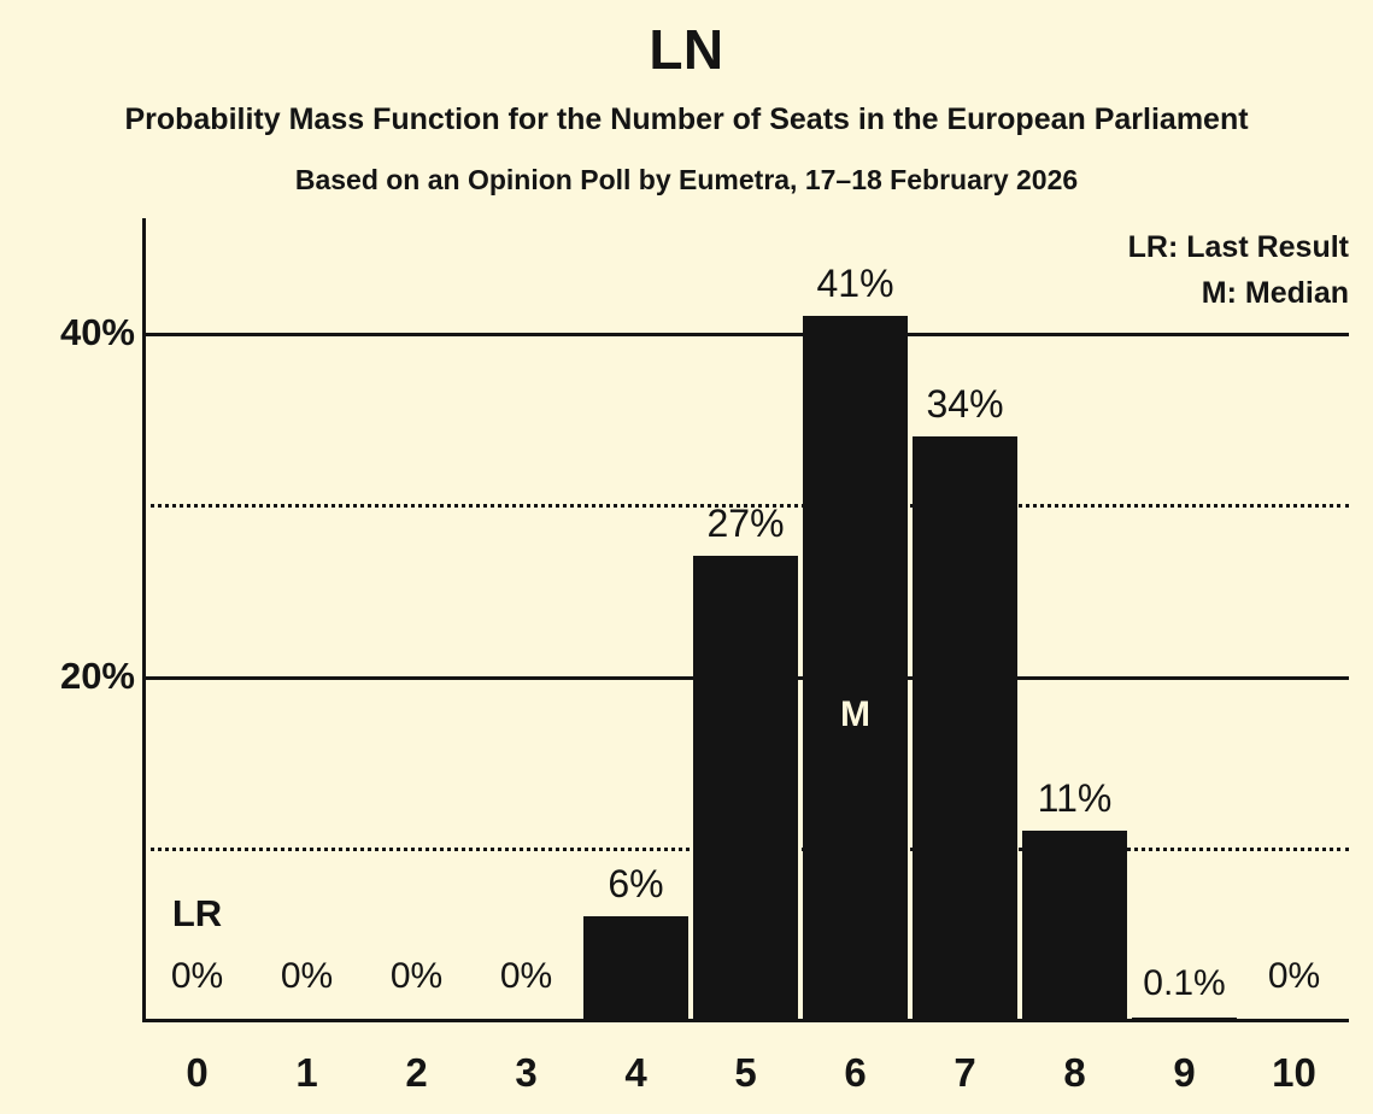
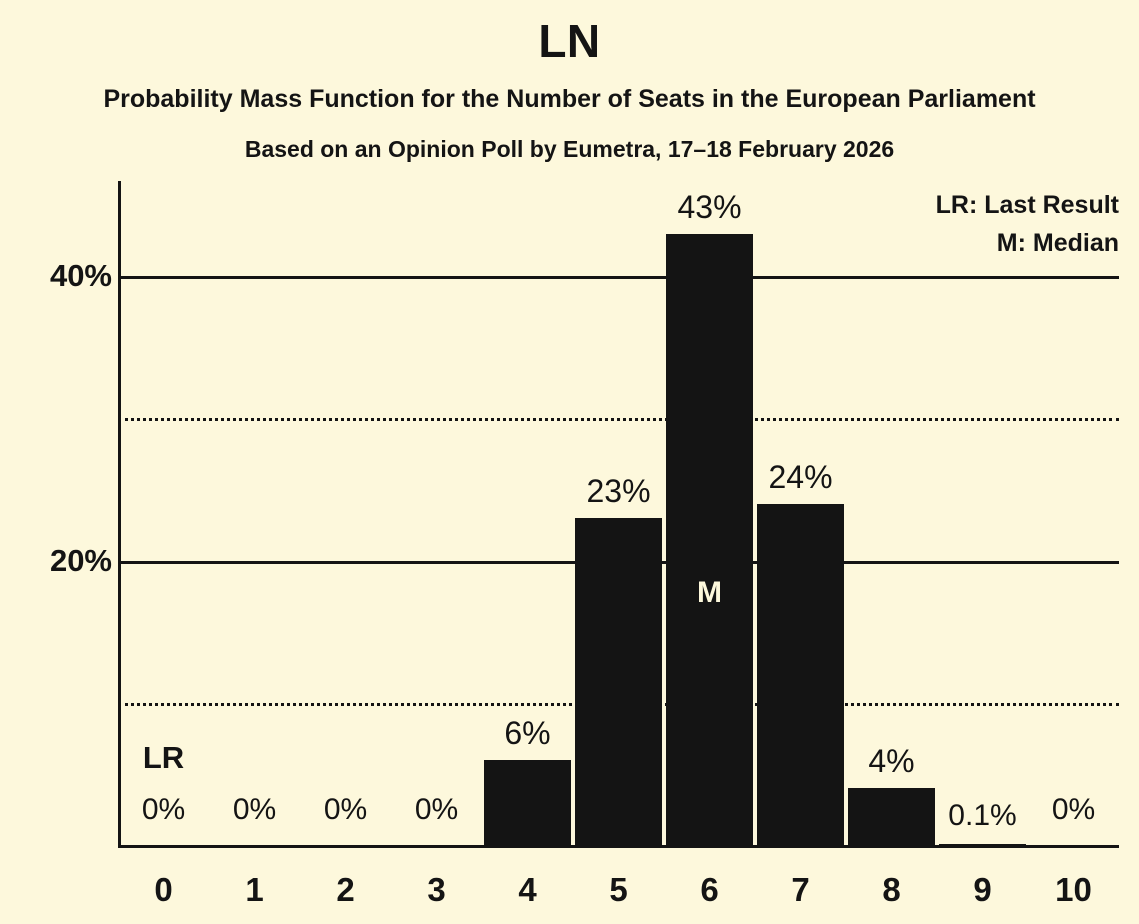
5: 27% -> 23%
6: 41% -> 43%
7: 34% -> 24%
8: 11% -> 4%
